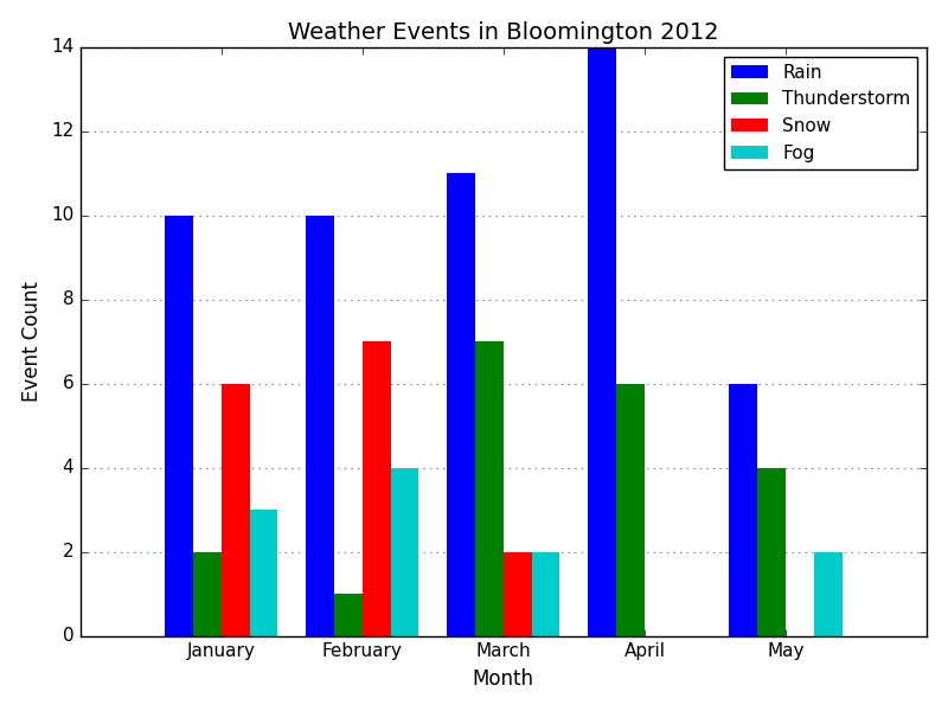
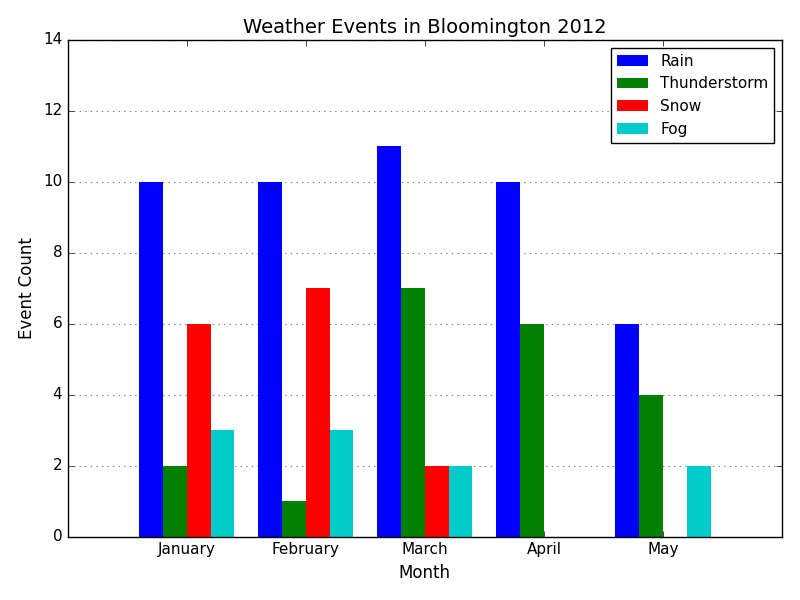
Fog/February: 4 -> 3
Rain/April: 14 -> 10
